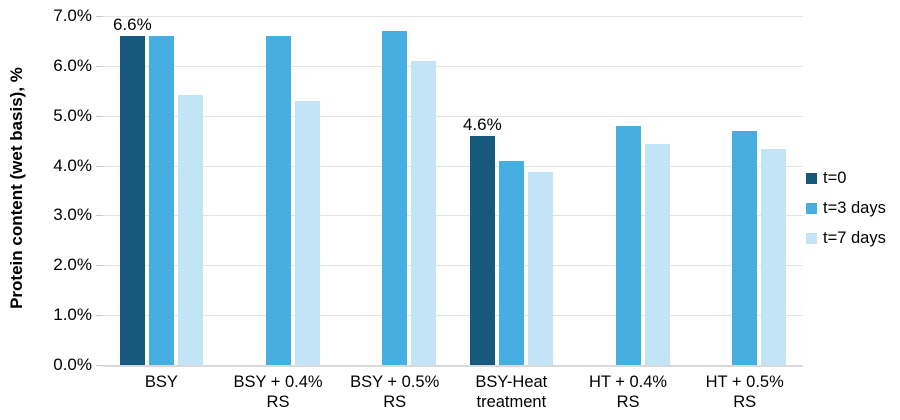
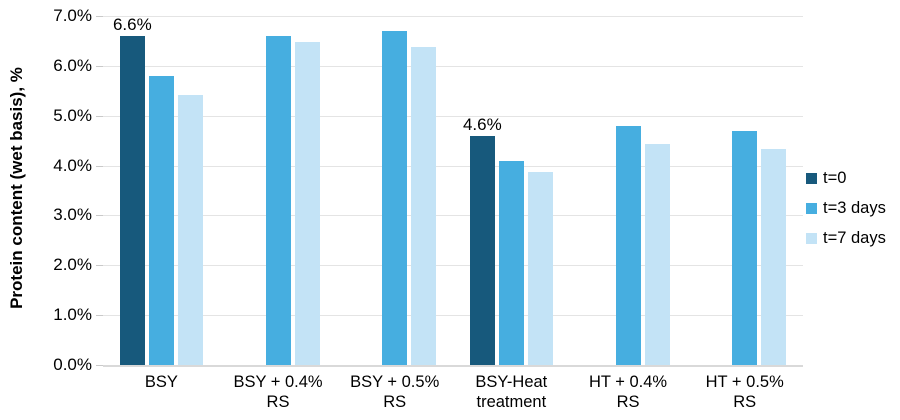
t=3 days/BSY: 6.6% -> 5.8%
t=7 days/BSY + 0.4% RS: 5.3% -> 6.5%
t=7 days/BSY + 0.5% RS: 6.1% -> 6.4%
